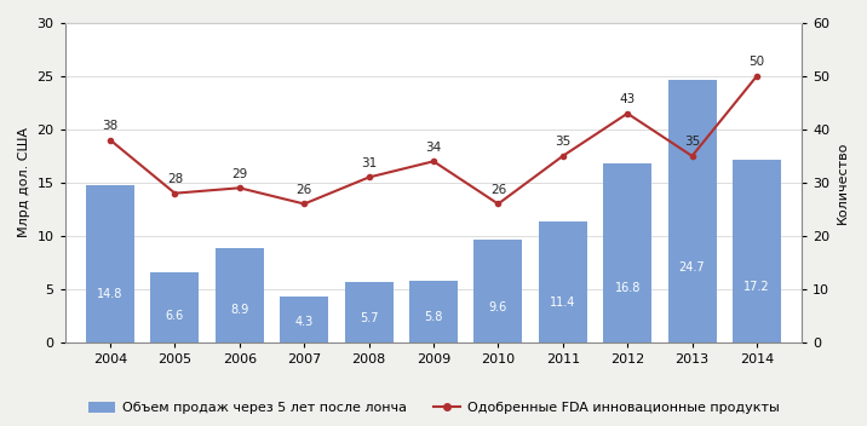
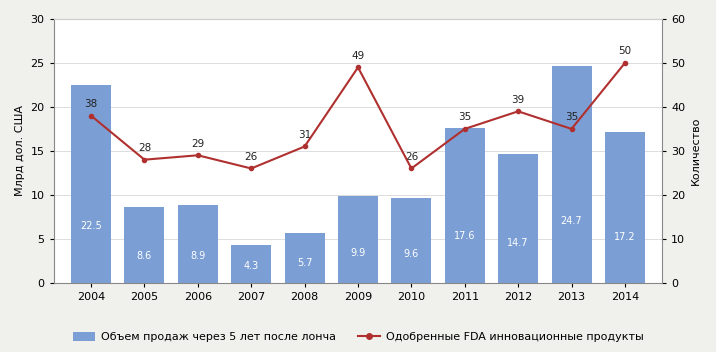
Объем продаж через 5 лет после лонча/2004: 14.8 -> 22.5
Объем продаж через 5 лет после лонча/2005: 6.6 -> 8.6
Объем продаж через 5 лет после лонча/2009: 5.8 -> 9.9
Одобренные FDA инновационные продукты/2009: 34 -> 49
Объем продаж через 5 лет после лонча/2011: 11.4 -> 17.6
Объем продаж через 5 лет после лонча/2012: 16.8 -> 14.7
Одобренные FDA инновационные продукты/2012: 43 -> 39
